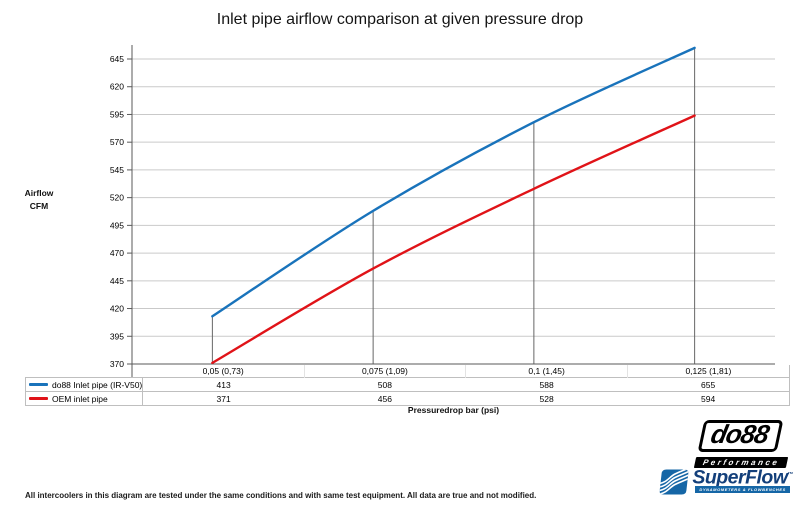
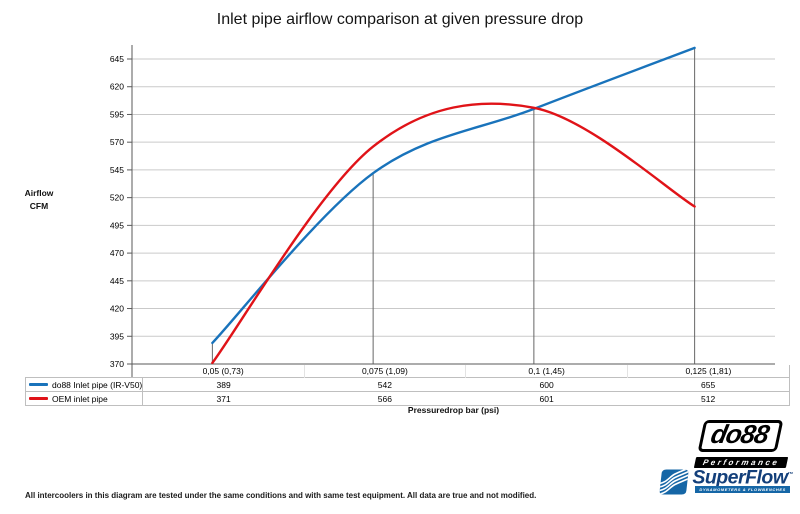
do88 Inlet pipe (IR-V50)/0,05 (0,73): 413 -> 389
do88 Inlet pipe (IR-V50)/0,075 (1,09): 508 -> 542
OEM inlet pipe/0,075 (1,09): 456 -> 566
do88 Inlet pipe (IR-V50)/0,1 (1,45): 588 -> 600
OEM inlet pipe/0,1 (1,45): 528 -> 601
OEM inlet pipe/0,125 (1,81): 594 -> 512
